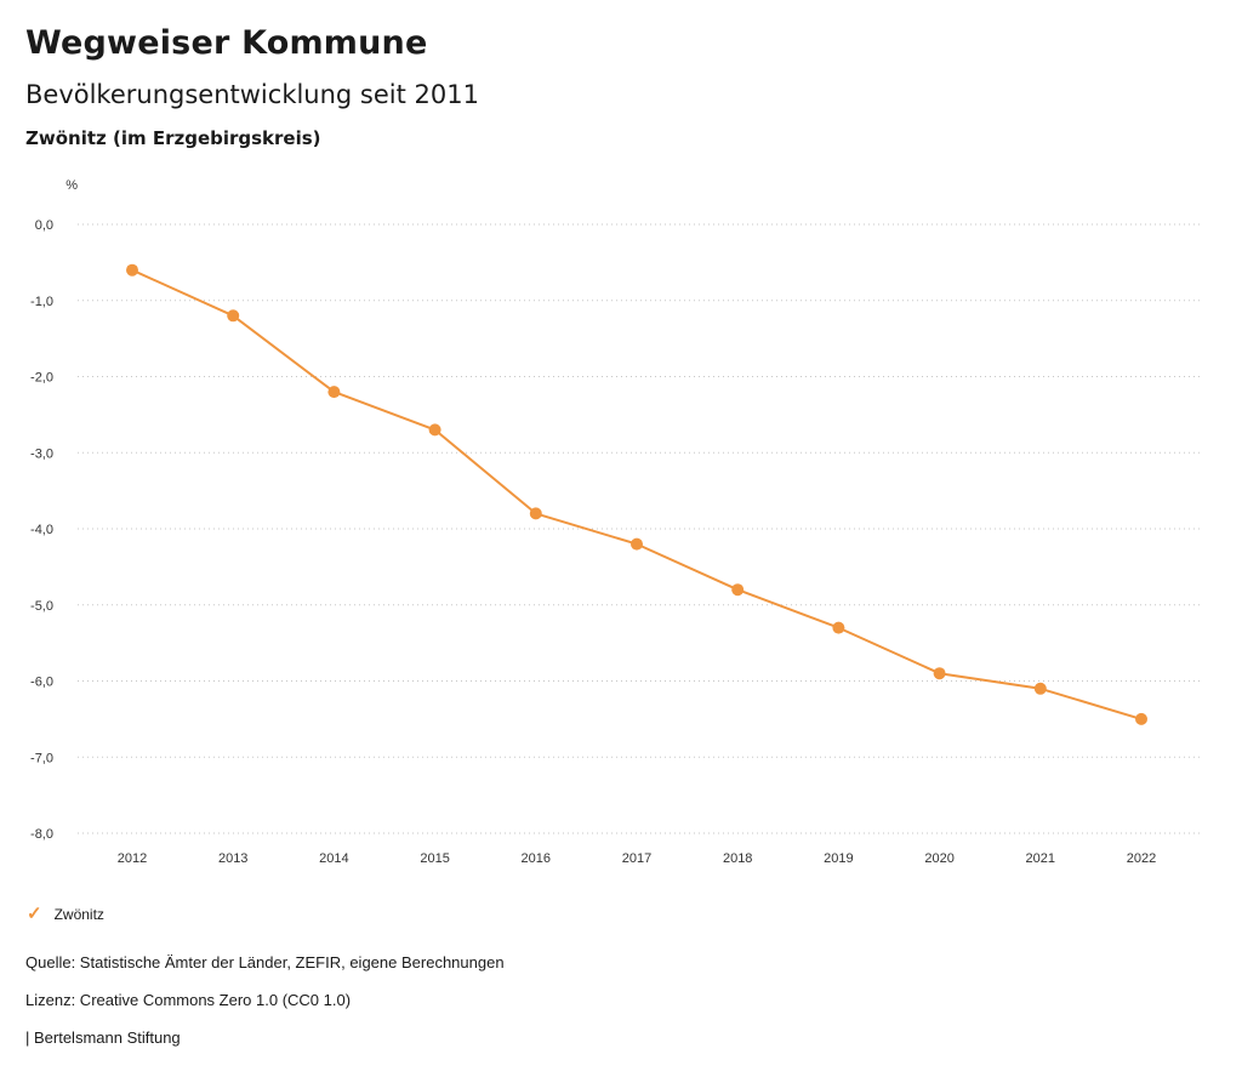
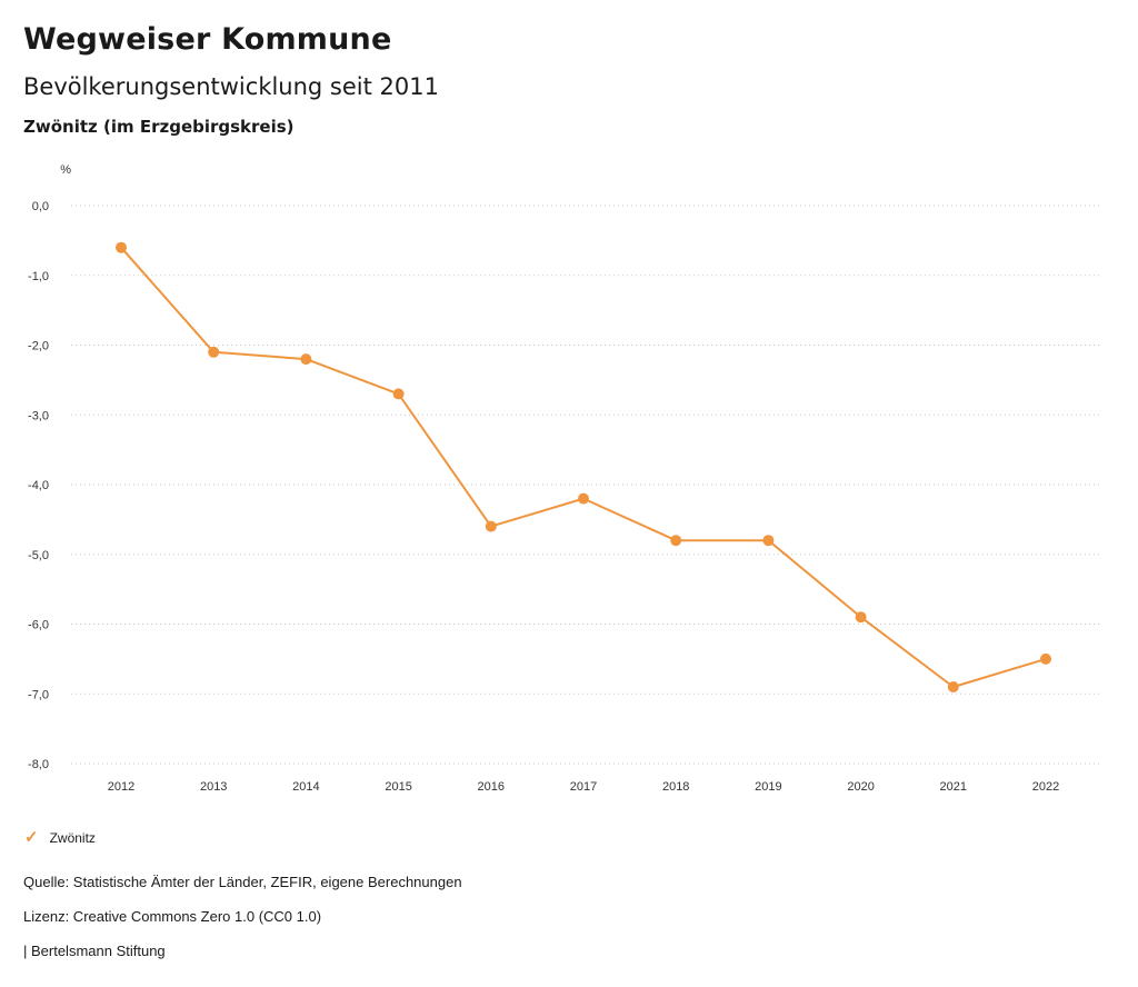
2013: -1,2 -> -2,1
2016: -3,8 -> -4,6
2019: -5,3 -> -4,8
2021: -6,1 -> -6,9
